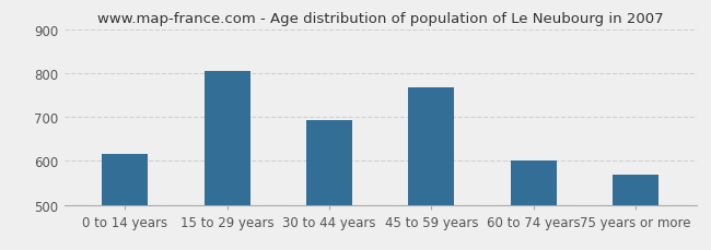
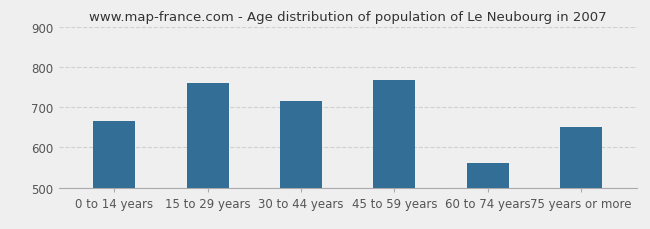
0 to 14 years: 617 -> 665
15 to 29 years: 805 -> 760
30 to 44 years: 692 -> 715
60 to 74 years: 602 -> 560
75 years or more: 569 -> 650
